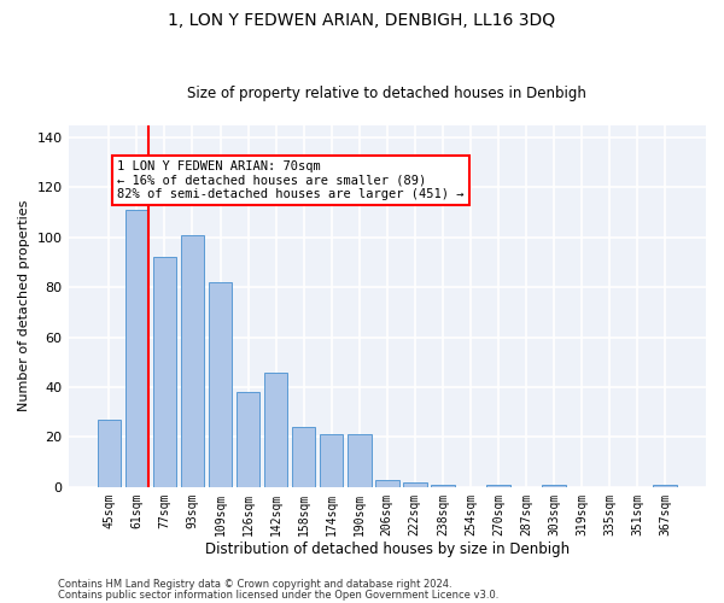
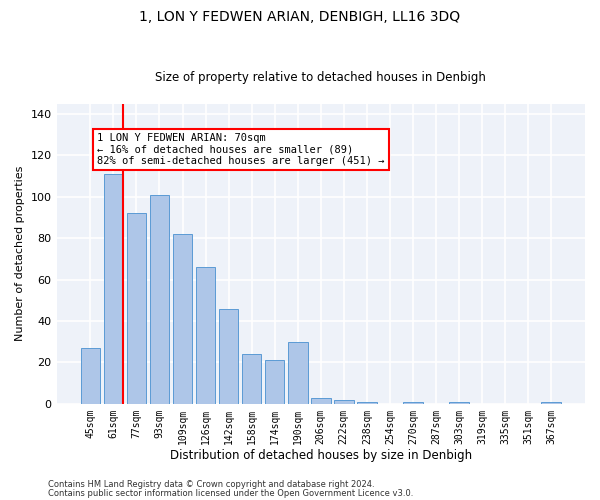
126sqm: 38 -> 66
190sqm: 21 -> 30
